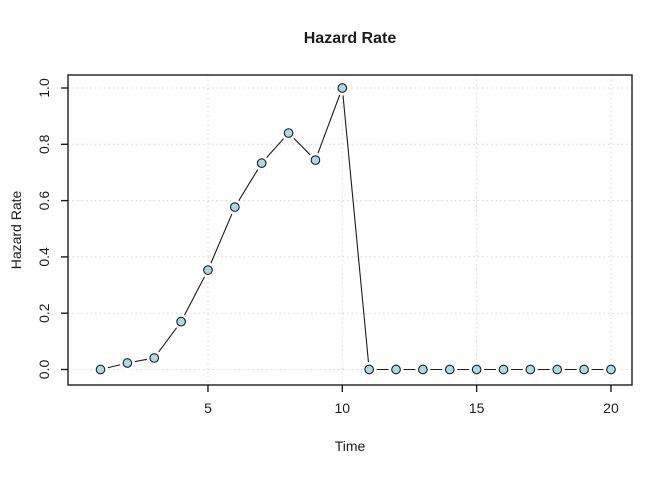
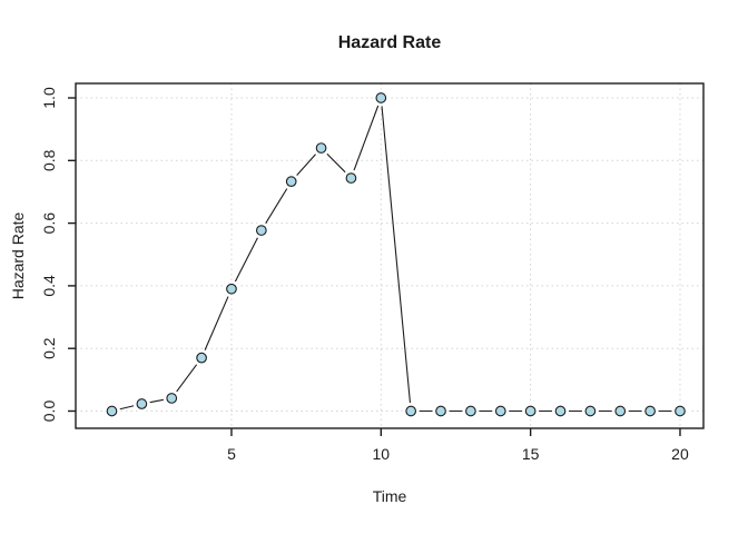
5: 0.35 -> 0.39
